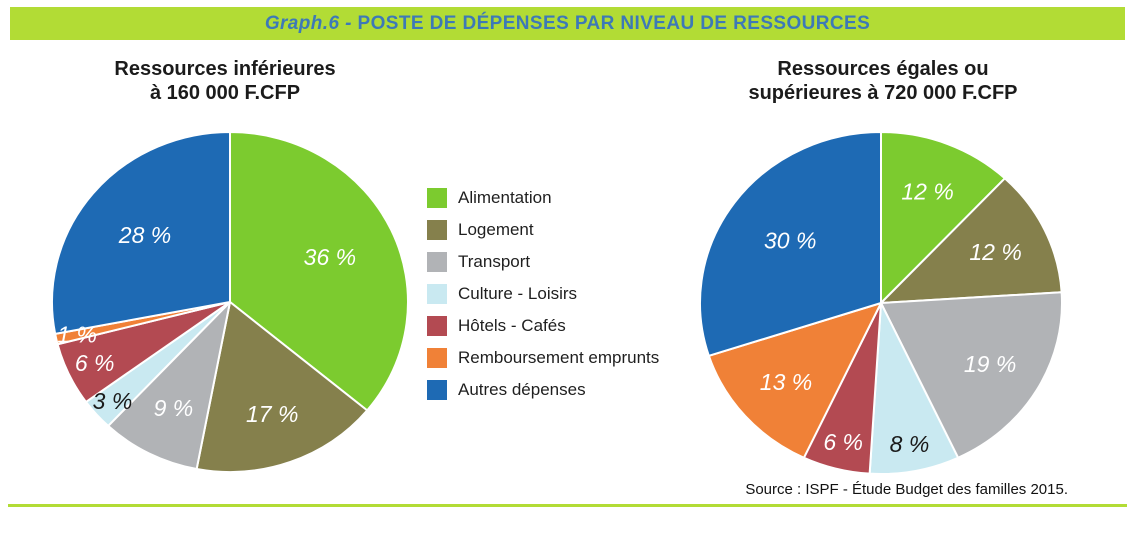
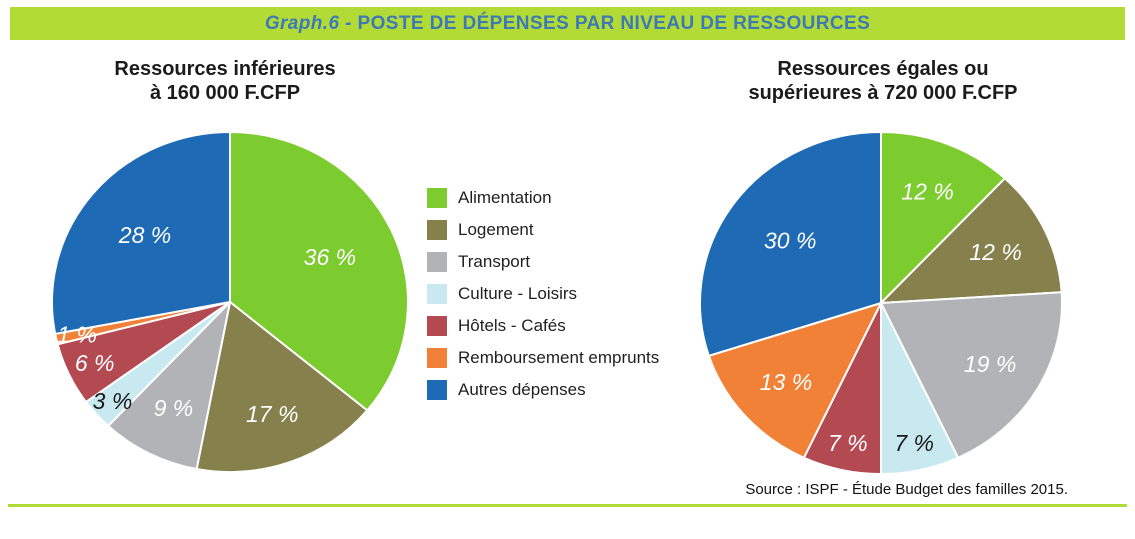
Ressources égales ou supérieures à 720 000 F.CFP/Culture - Loisirs: 8 -> 7
Ressources égales ou supérieures à 720 000 F.CFP/Hôtels - Cafés: 6 -> 7
